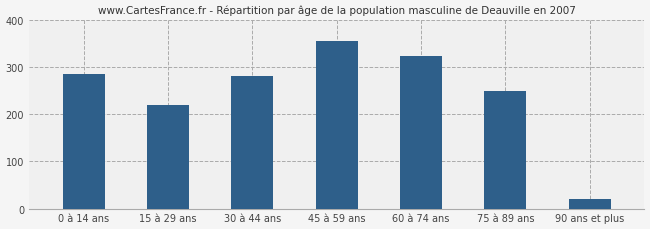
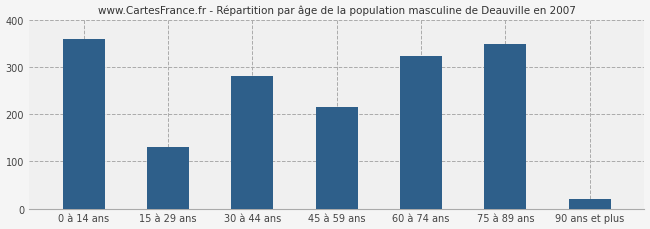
0 à 14 ans: 285 -> 360
15 à 29 ans: 220 -> 130
45 à 59 ans: 355 -> 215
75 à 89 ans: 249 -> 350
